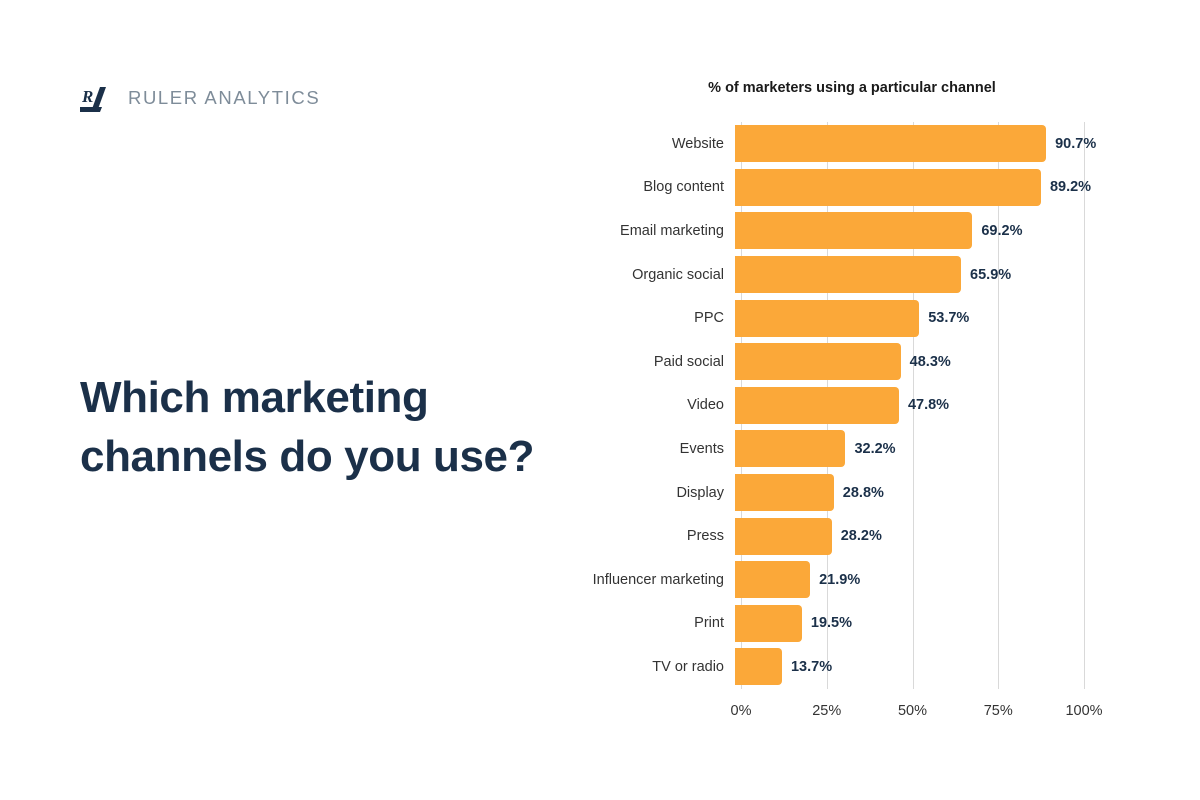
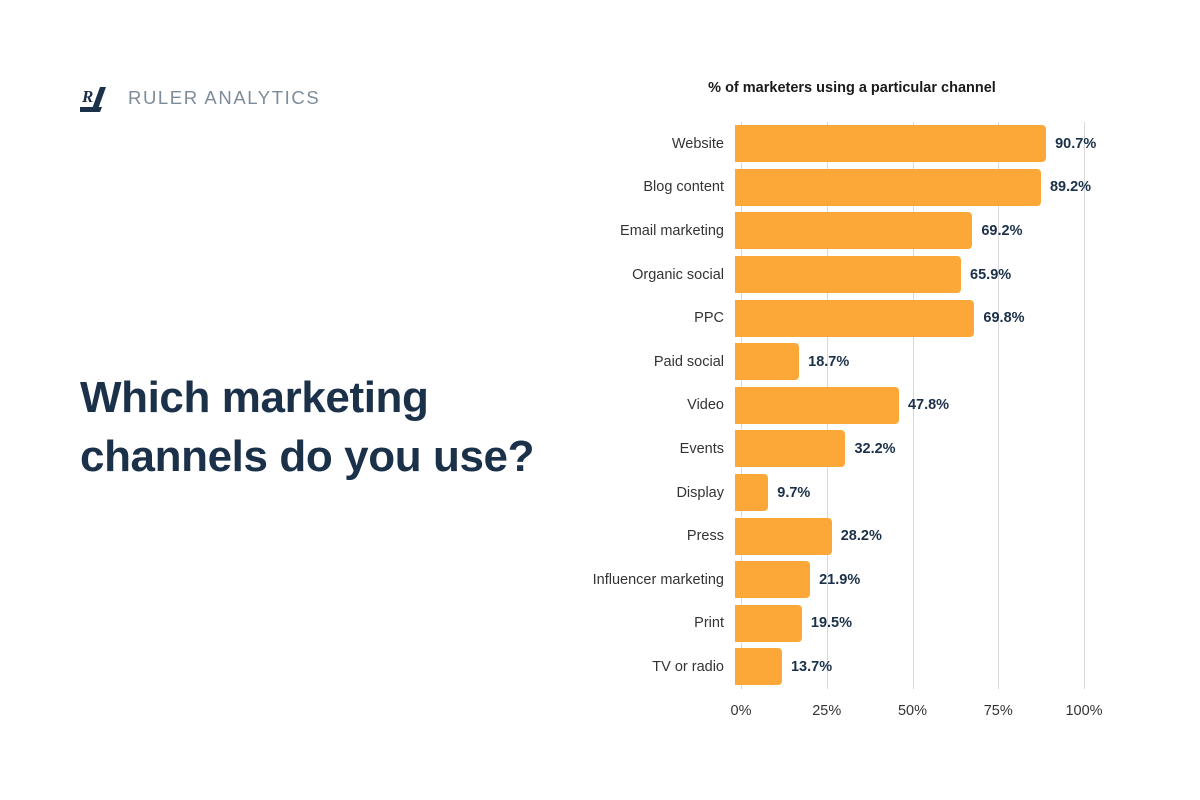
PPC: 53.7% -> 69.8%
Paid social: 48.3% -> 18.7%
Display: 28.8% -> 9.7%
